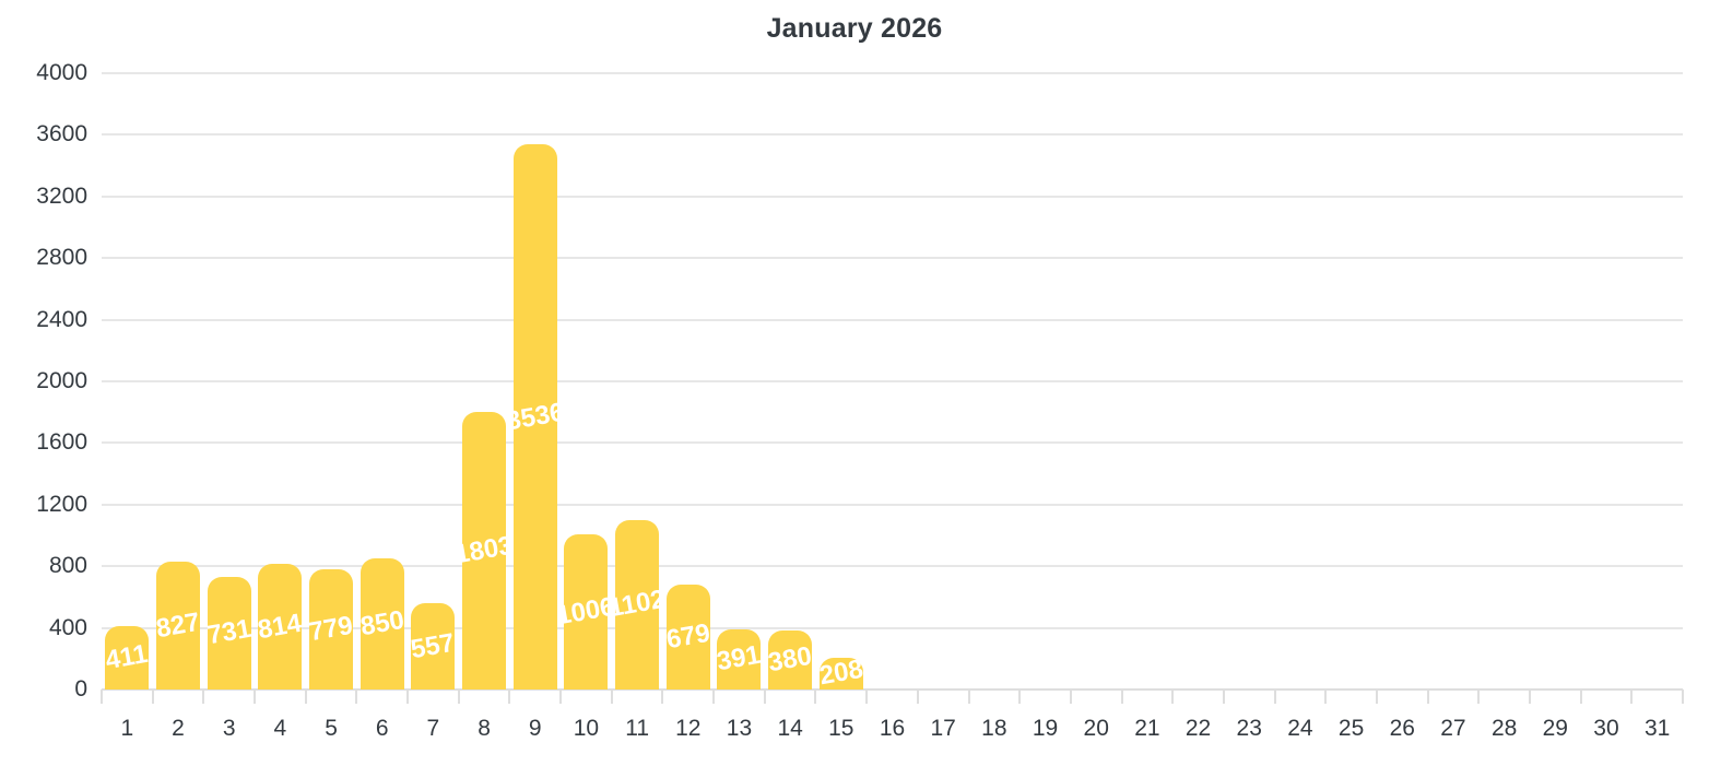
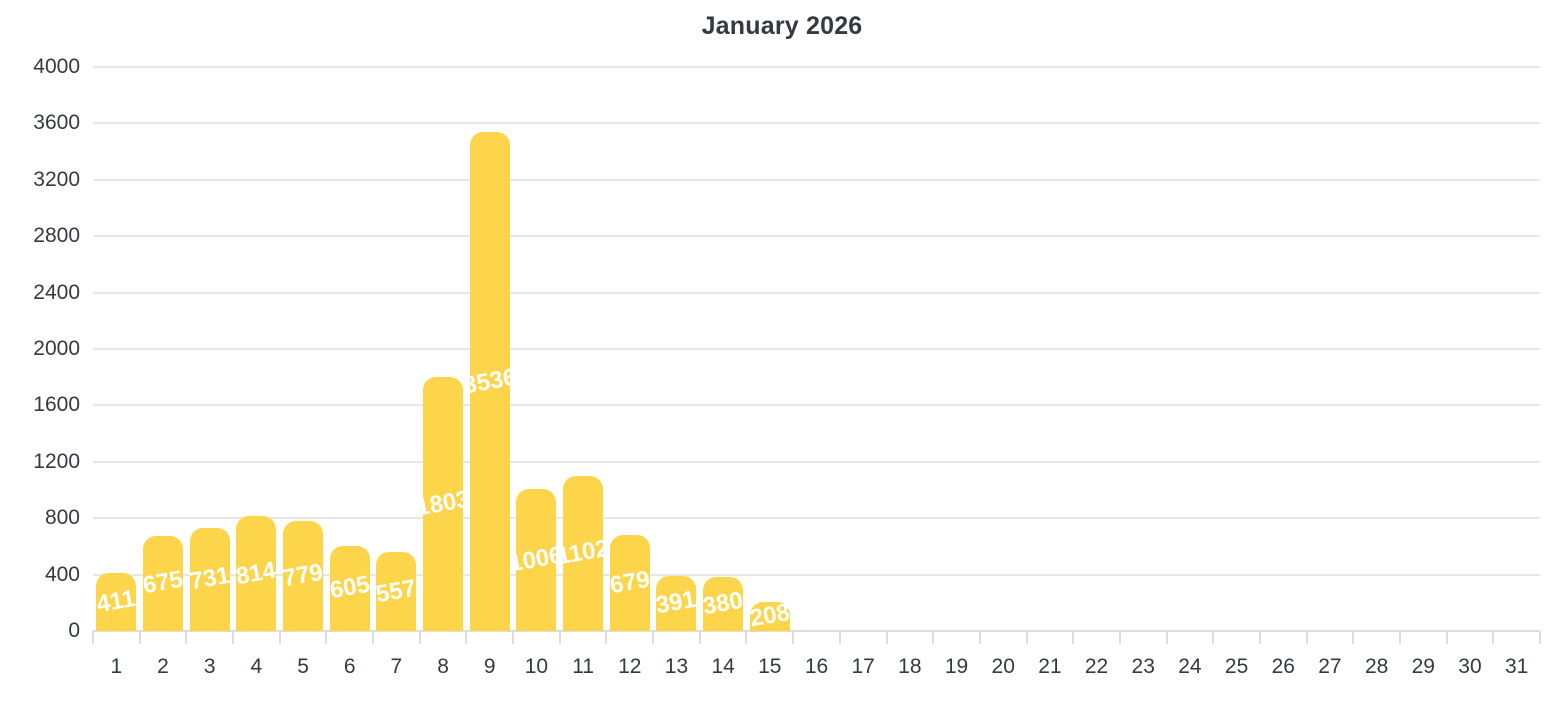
2: 827 -> 675
6: 850 -> 605
